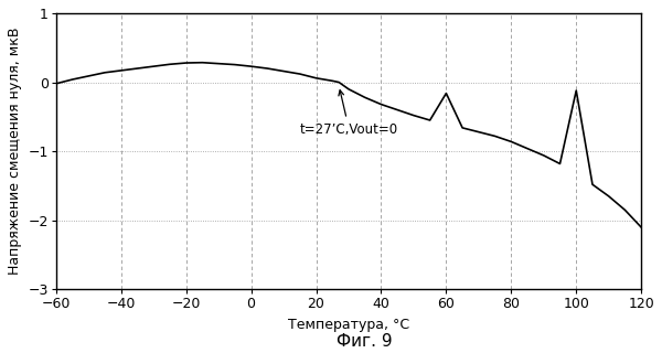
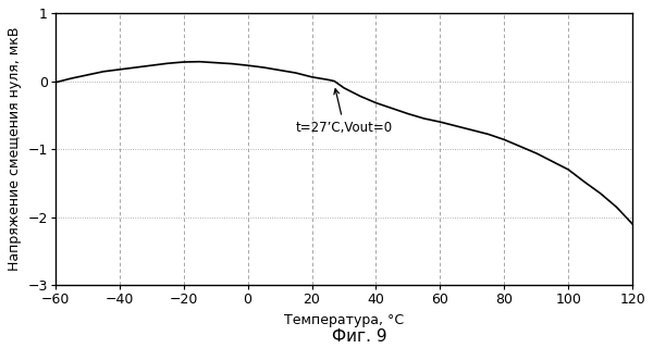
60: -0.16 -> -0.60
100: -0.12 -> -1.30
